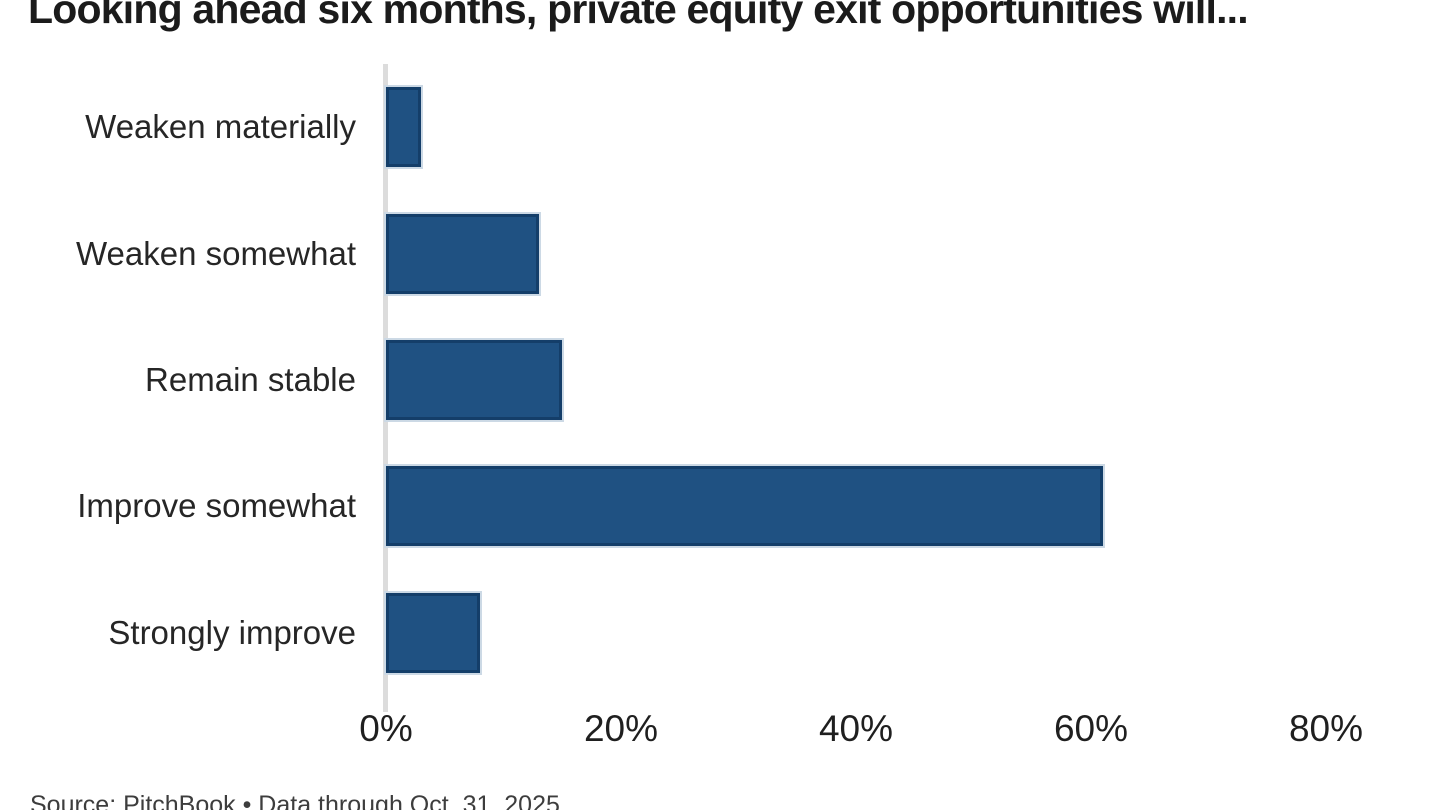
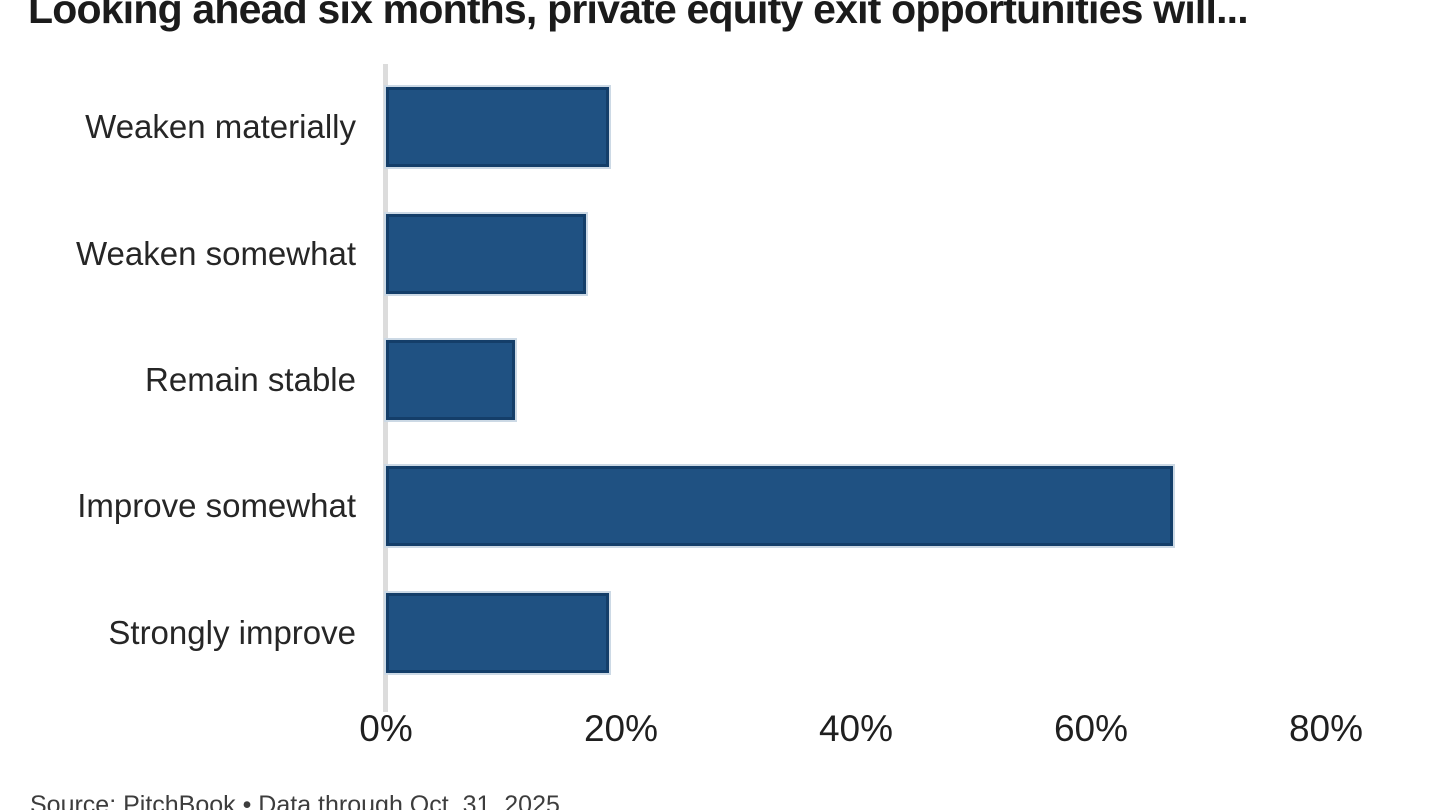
Weaken materially: 3% -> 19%
Weaken somewhat: 13% -> 17%
Remain stable: 15% -> 11%
Improve somewhat: 61% -> 67%
Strongly improve: 8% -> 19%
